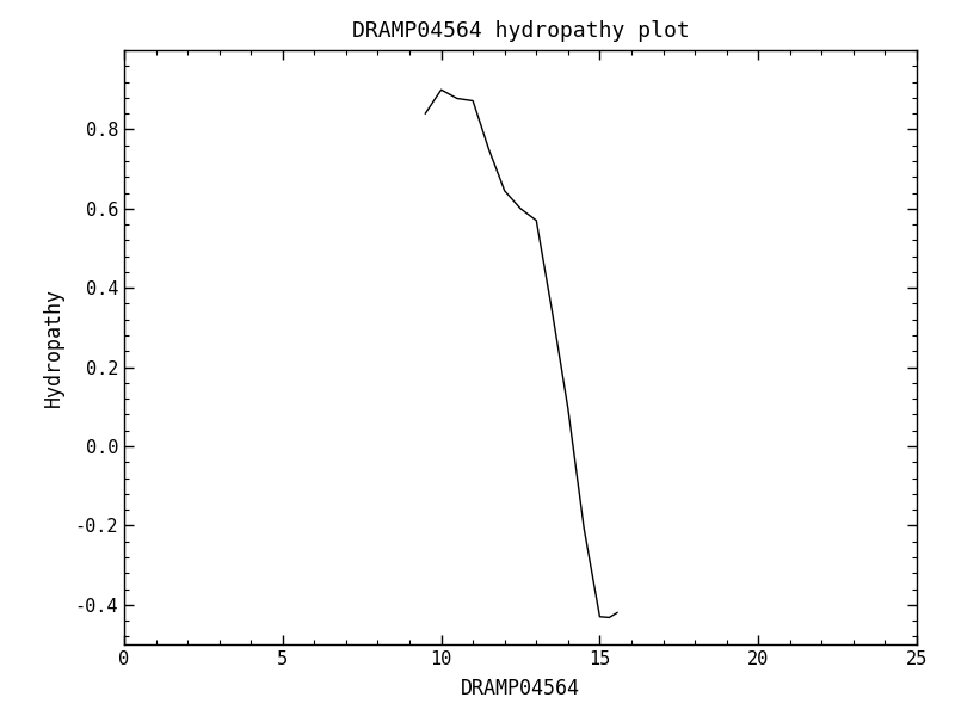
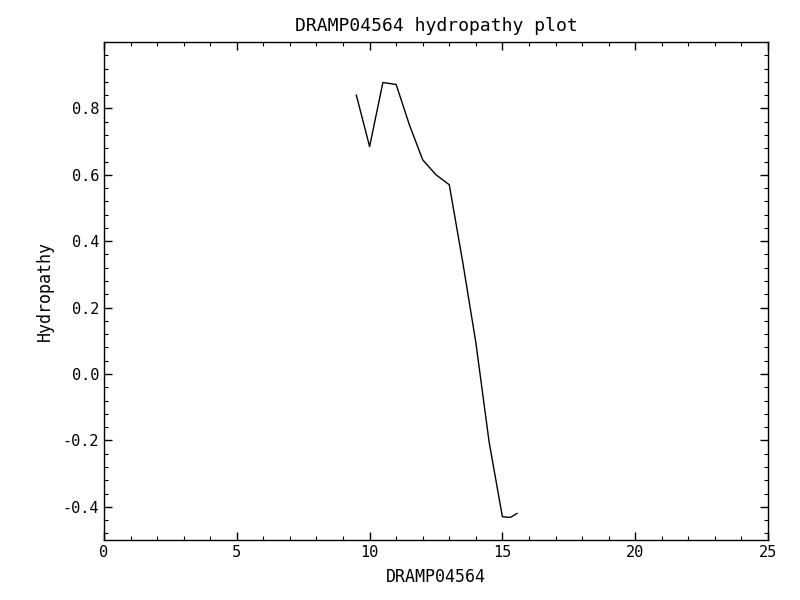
10: 0.900 -> 0.685
